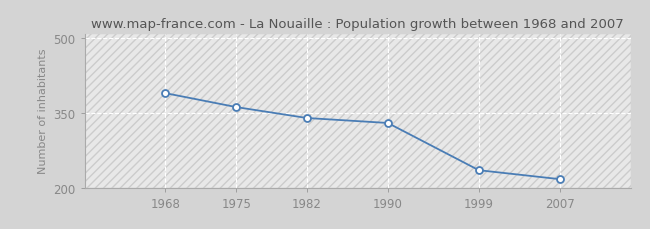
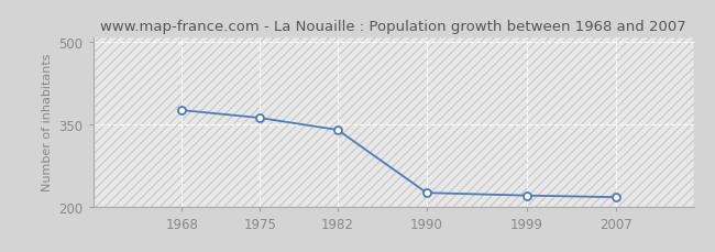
1968: 390 -> 376
1990: 330 -> 225
1999: 235 -> 220
